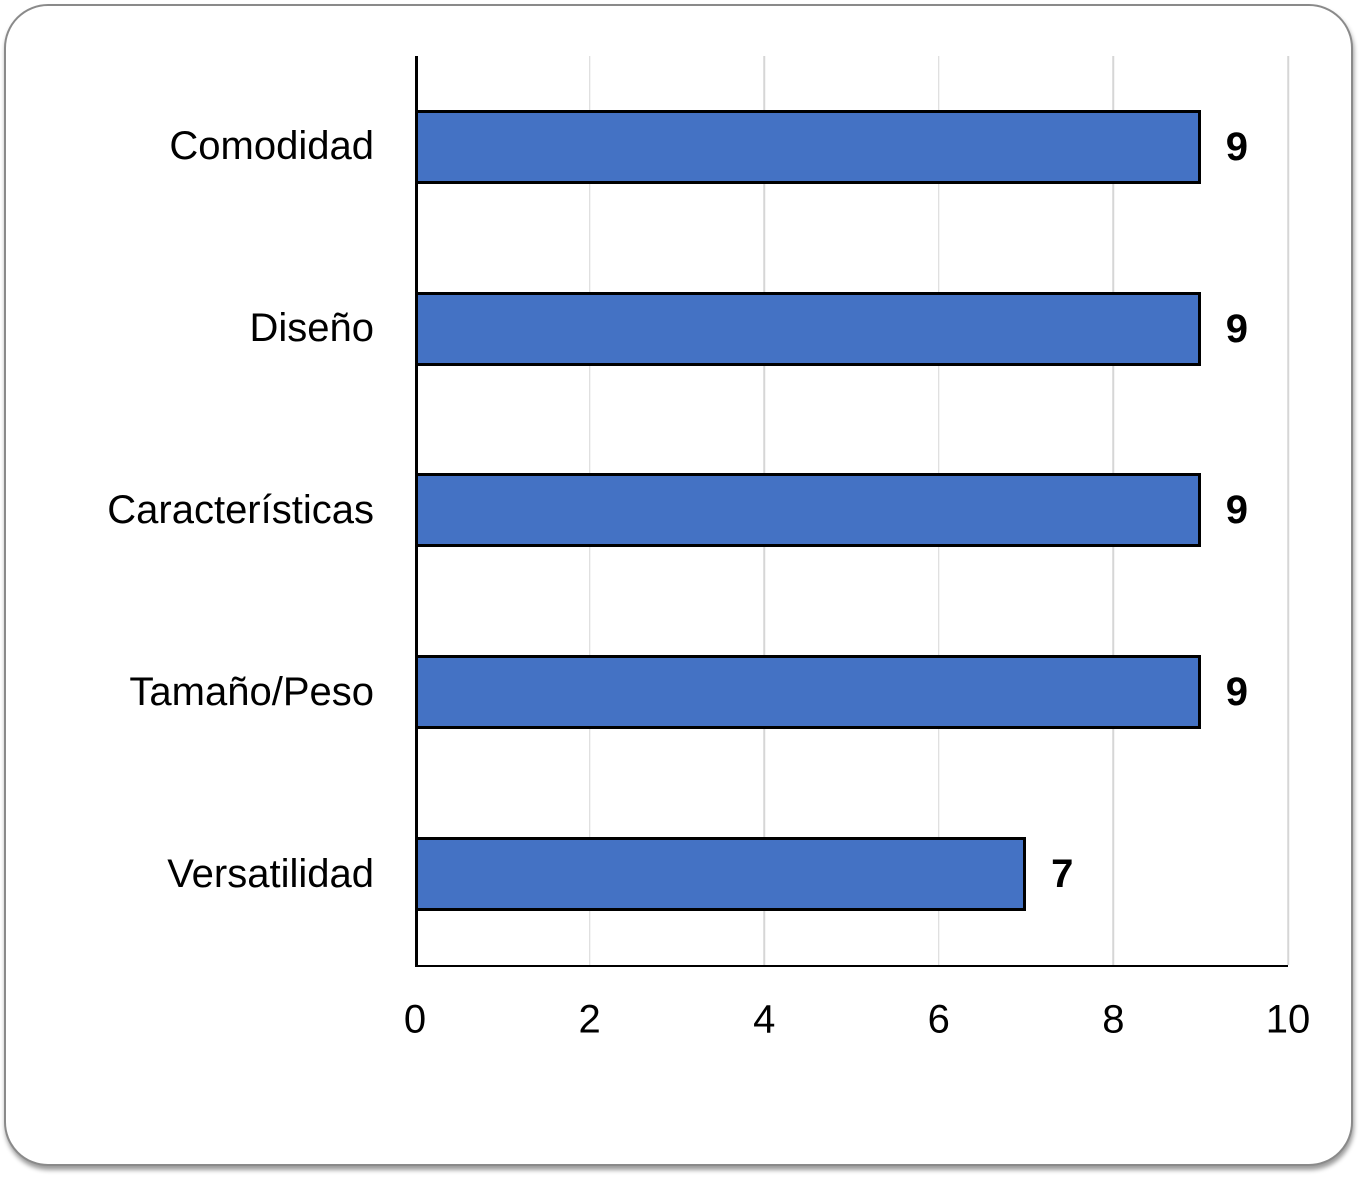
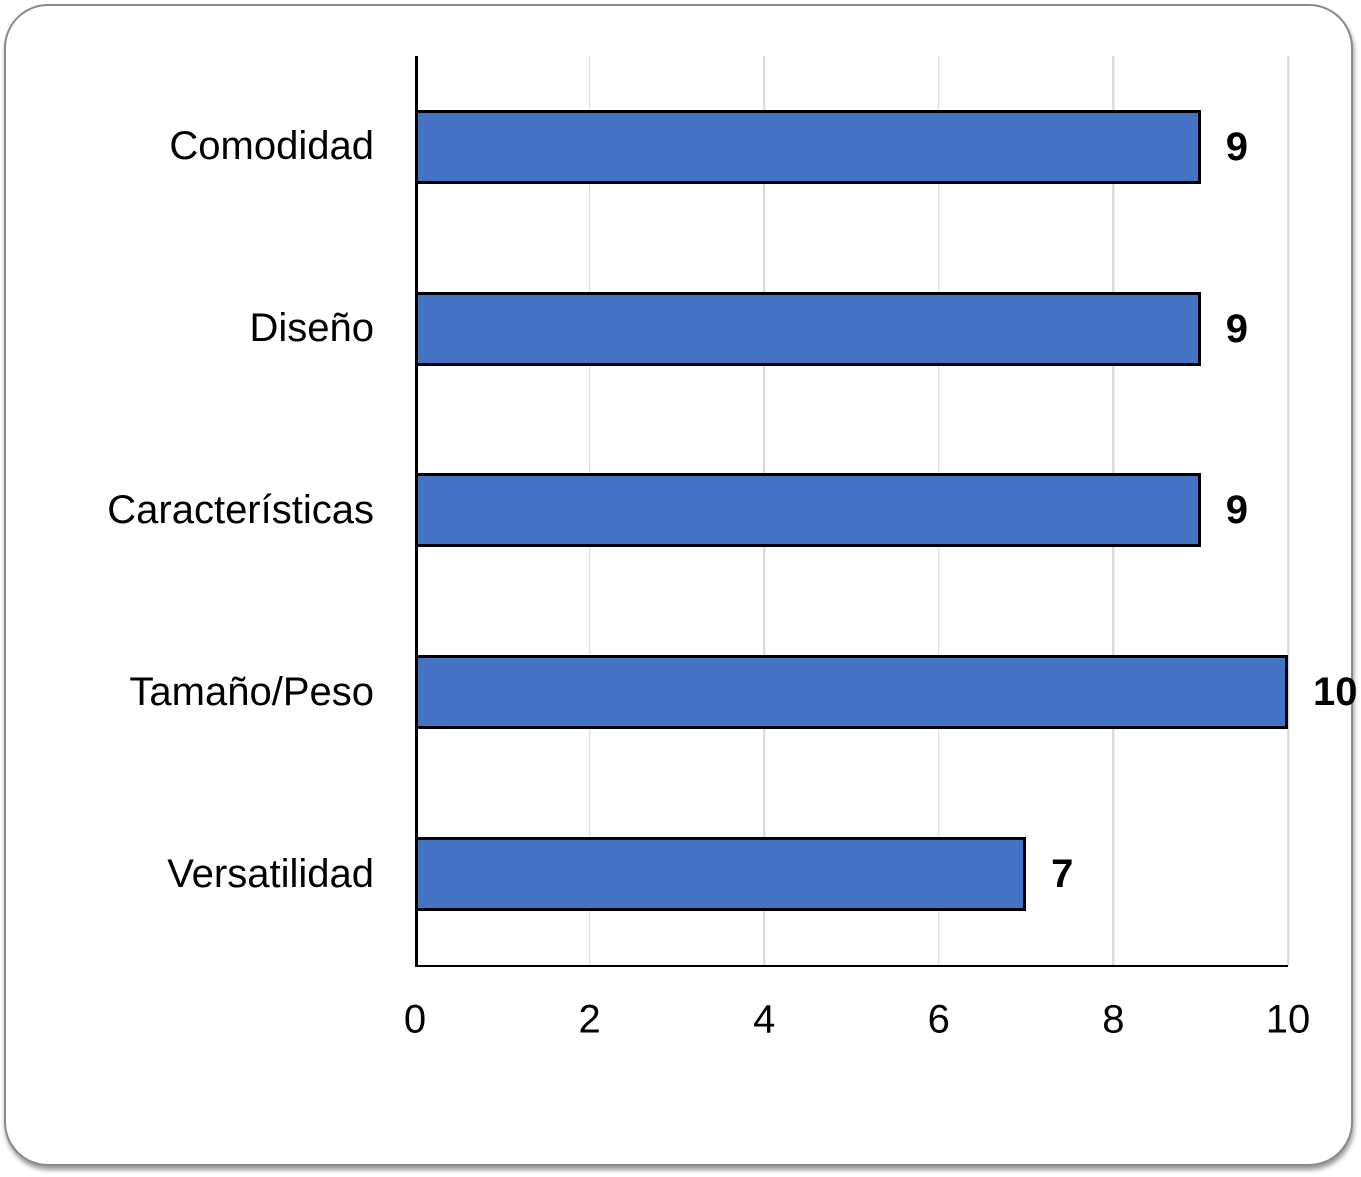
Tamaño/Peso: 9 -> 10
